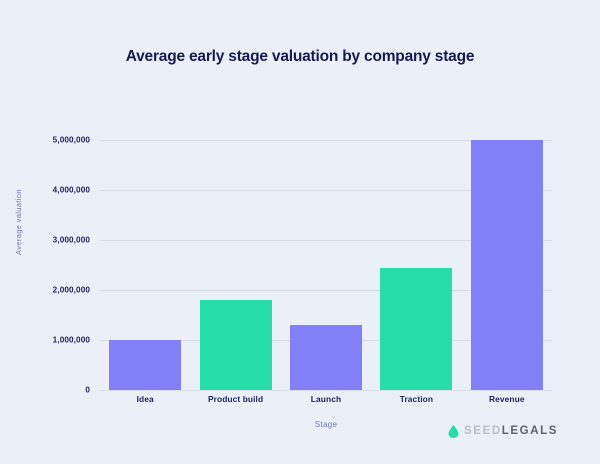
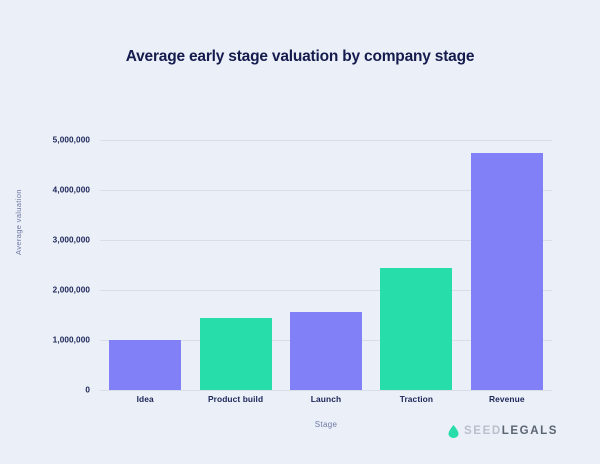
Product build: 1800000 -> 1400000
Launch: 1300000 -> 1600000
Revenue: 5000000 -> 4800000
